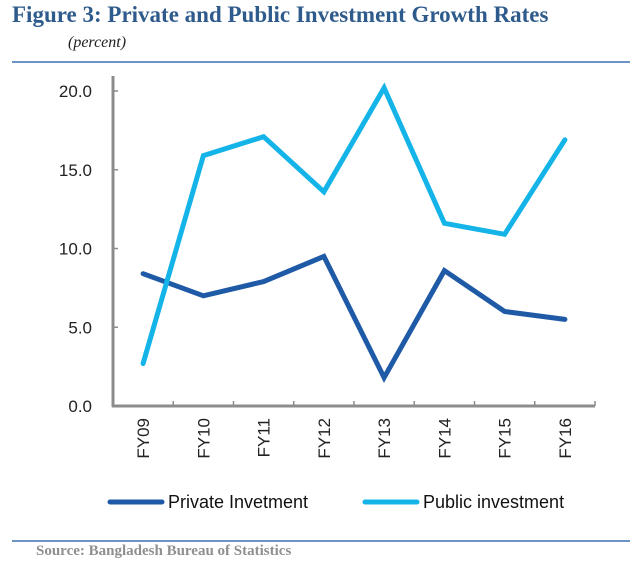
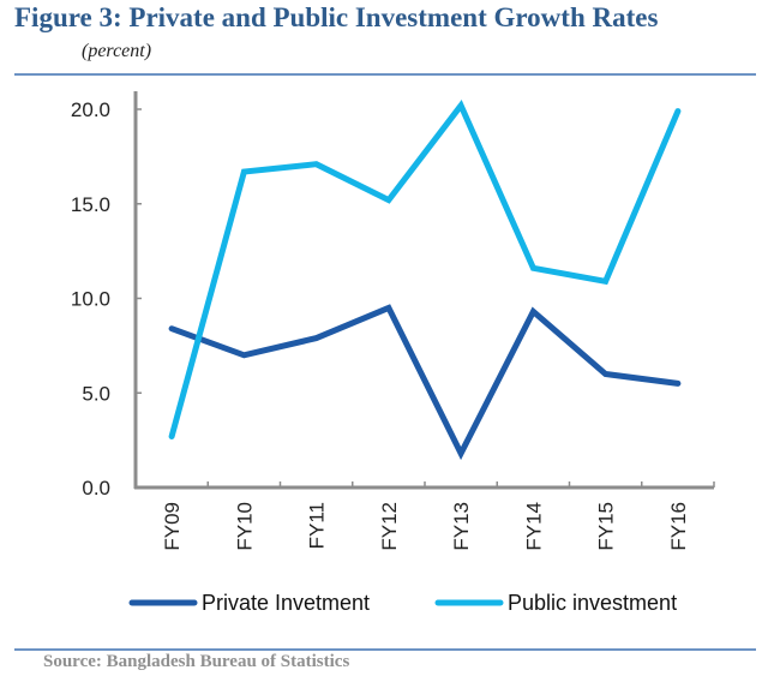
Public investment/FY10: 15.9 -> 16.7
Public investment/FY12: 13.6 -> 15.2
Private Invetment/FY14: 8.6 -> 9.3
Public investment/FY16: 16.9 -> 19.9
